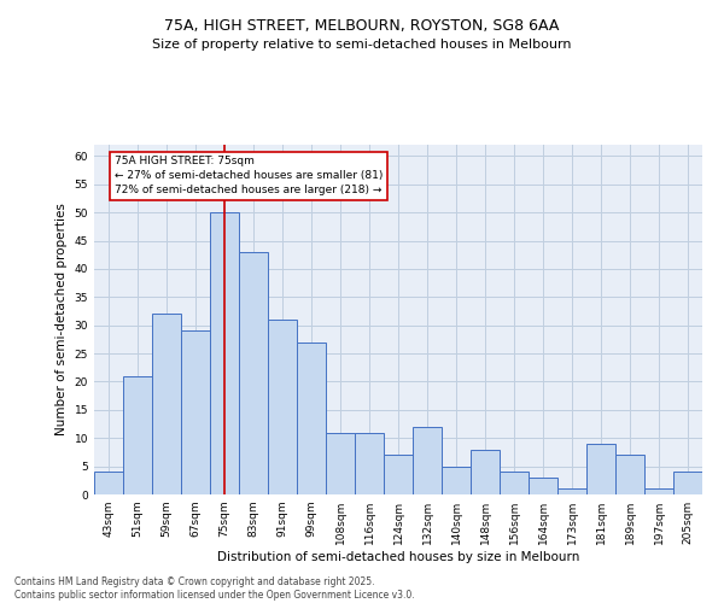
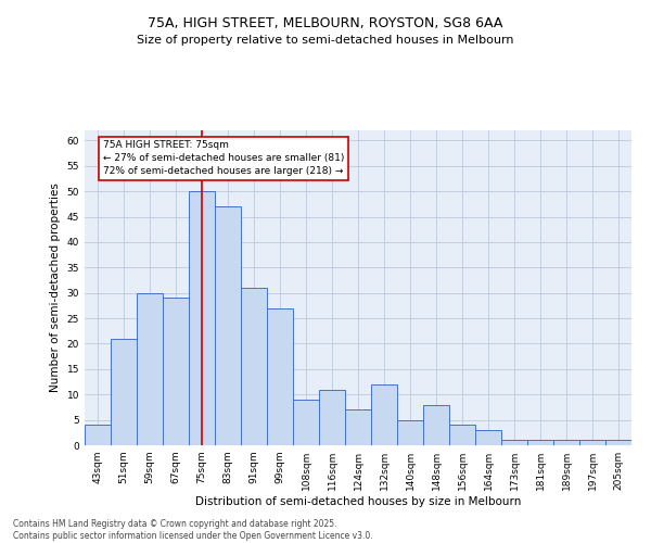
59sqm: 32 -> 30
83sqm: 43 -> 47
108sqm: 11 -> 9
181sqm: 9 -> 1
189sqm: 7 -> 1
205sqm: 4 -> 1
